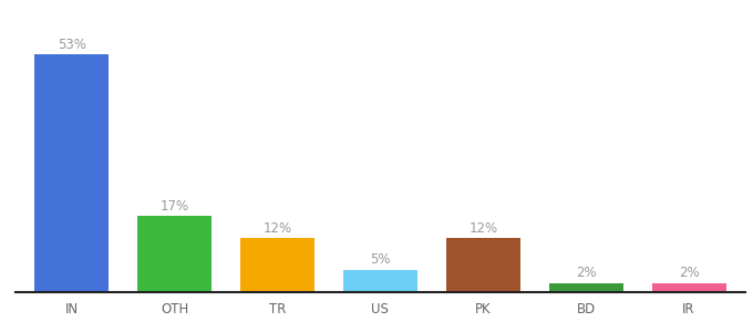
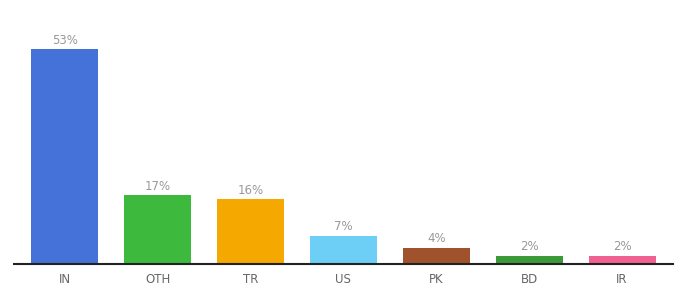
TR: 12% -> 16%
US: 5% -> 7%
PK: 12% -> 4%
